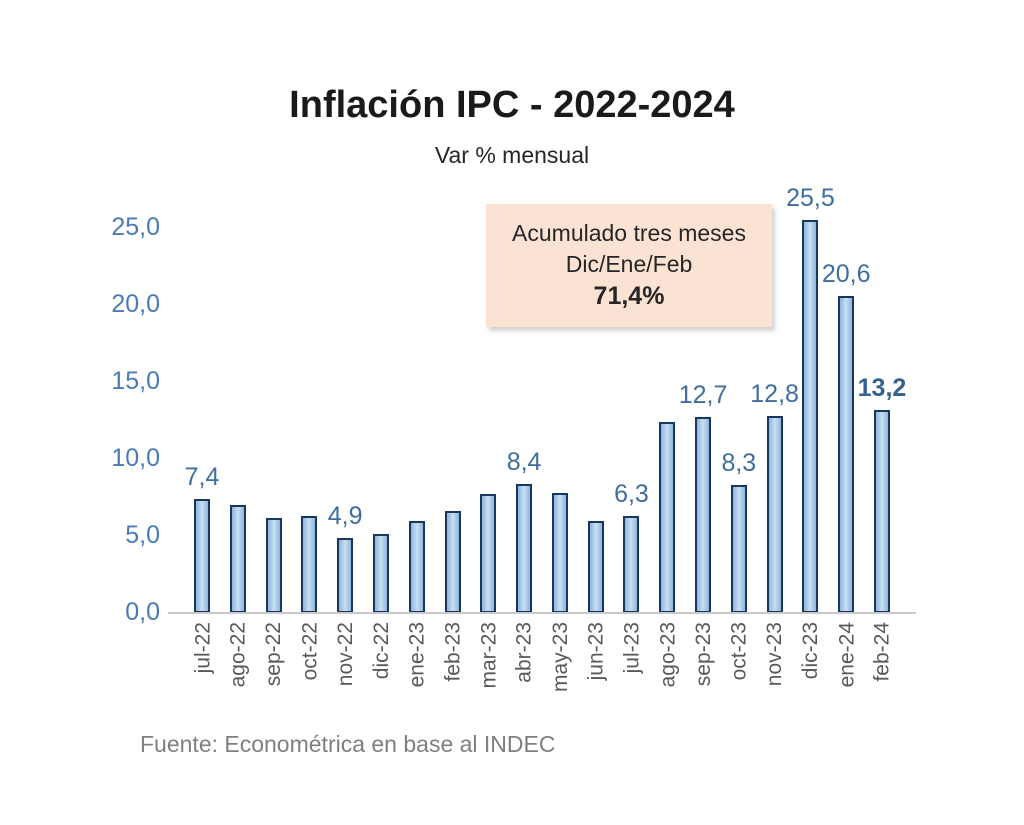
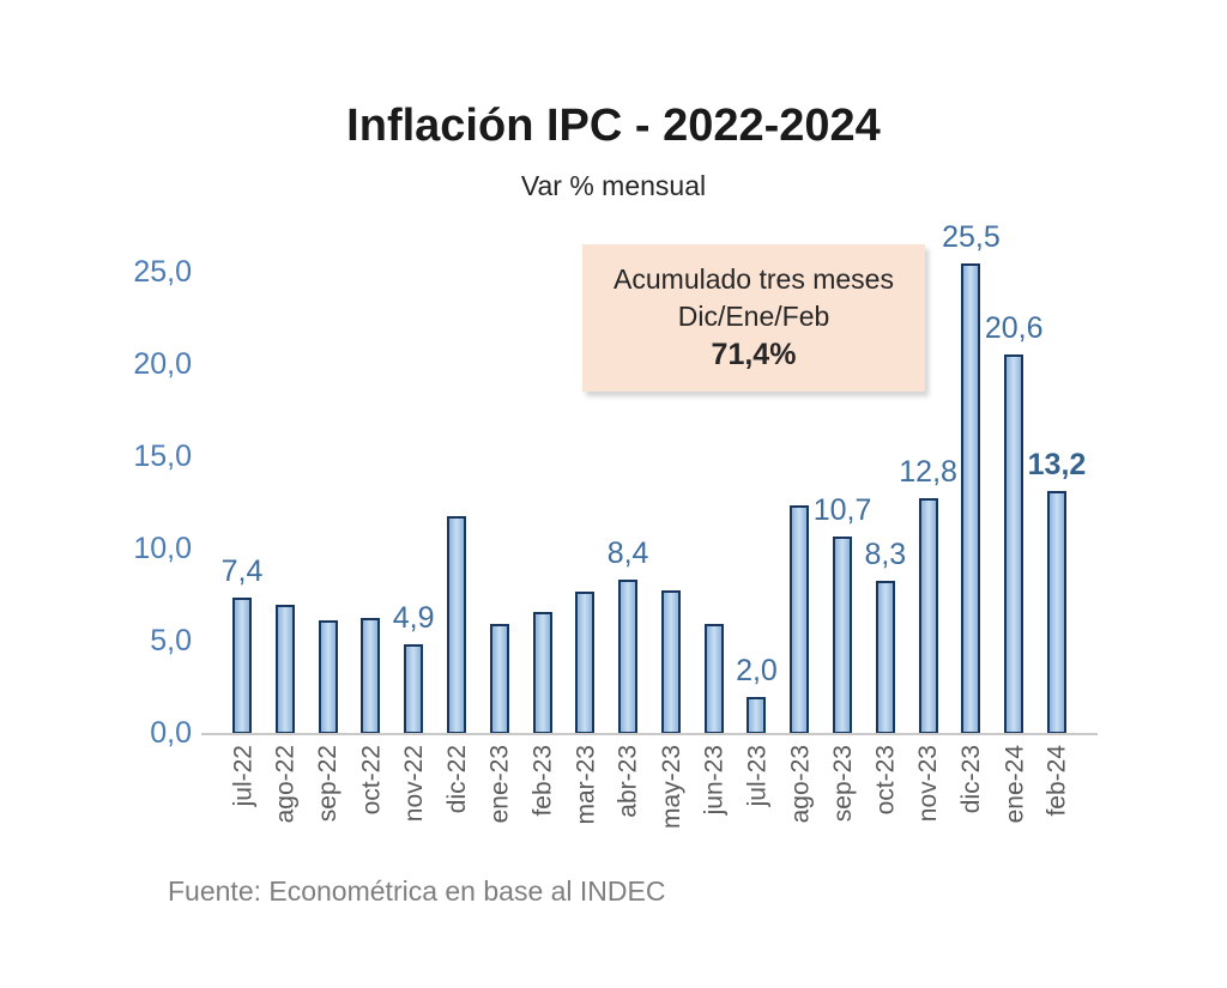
dic-22: 5,1 -> 11,8
jul-23: 6,3 -> 2,0
sep-23: 12,7 -> 10,7
